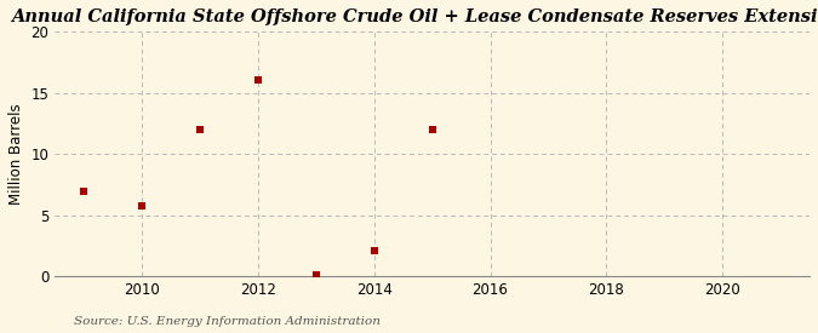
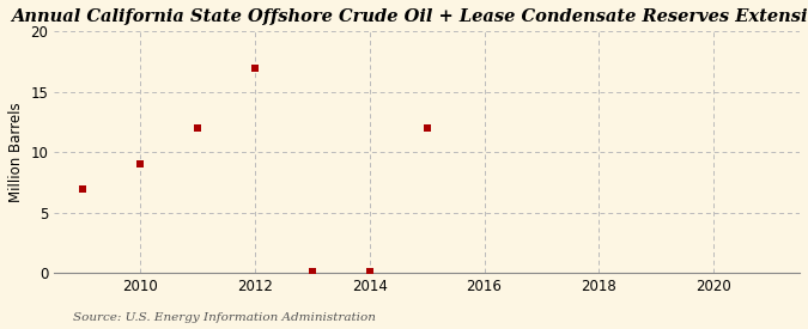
2010: 5.8 -> 9.0
2012: 16.1 -> 17.0
2014: 2.1 -> 0.1
